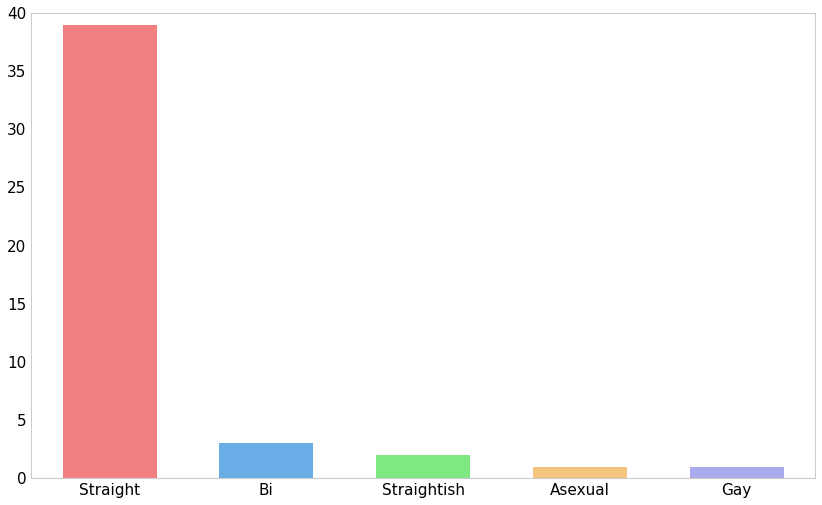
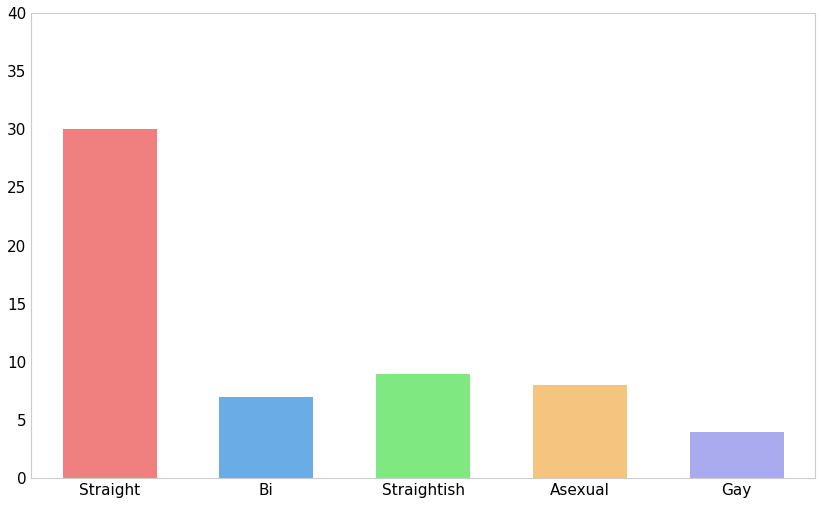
Straight: 39 -> 30
Bi: 3 -> 7
Straightish: 2 -> 9
Asexual: 1 -> 8
Gay: 1 -> 4
